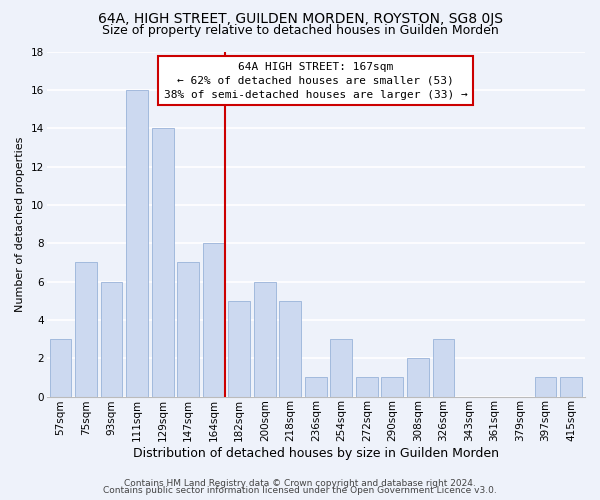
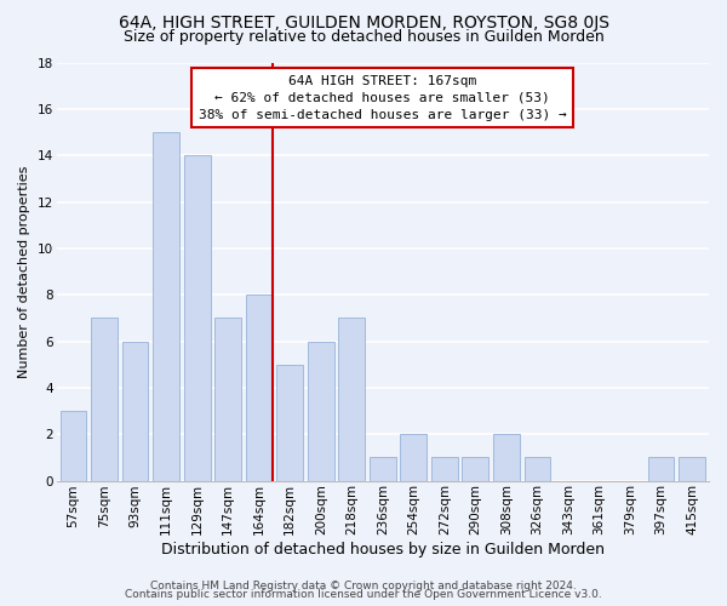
111sqm: 16 -> 15
218sqm: 5 -> 7
254sqm: 3 -> 2
326sqm: 3 -> 1
